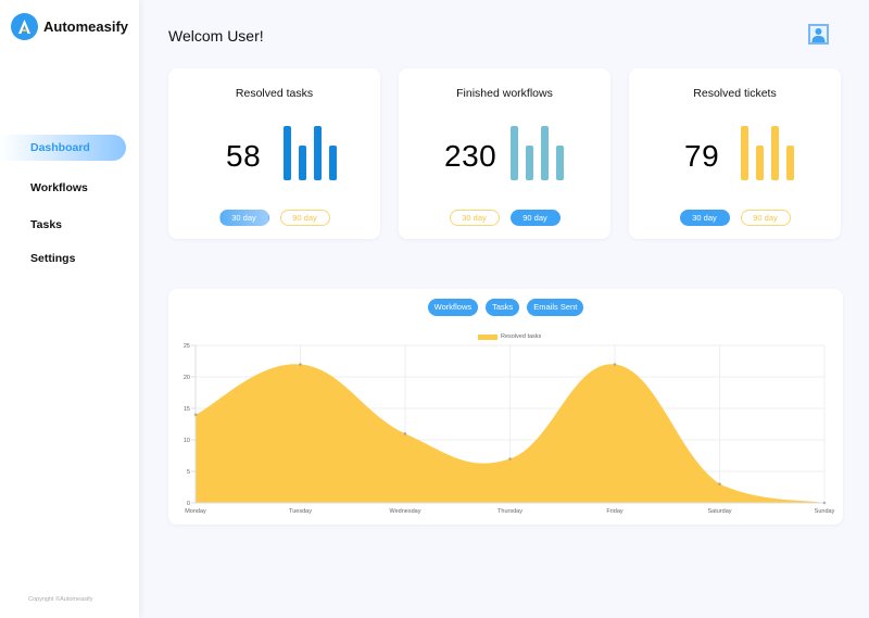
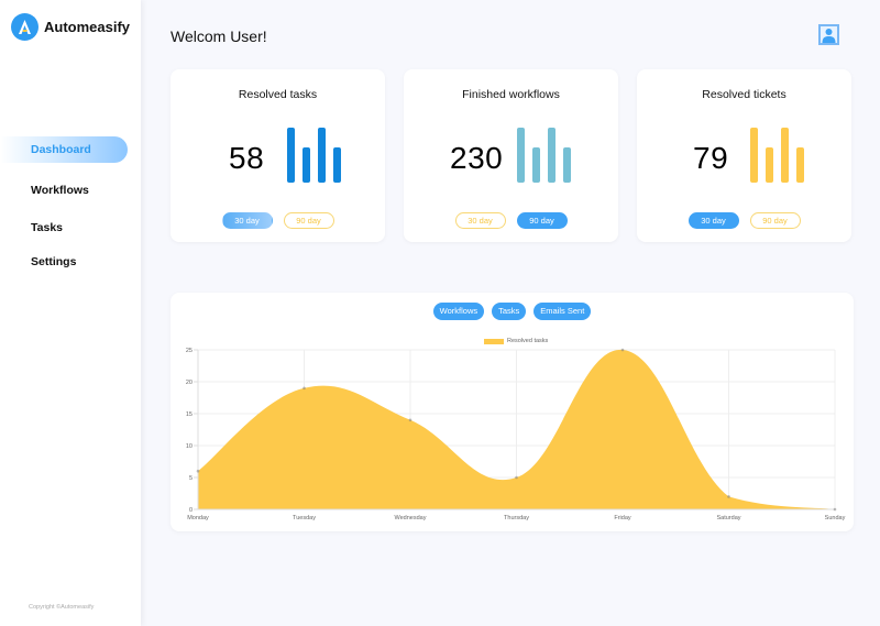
Monday: 14 -> 6
Tuesday: 22 -> 19
Wednesday: 11 -> 14
Thursday: 7 -> 5
Friday: 22 -> 25
Saturday: 3 -> 2
